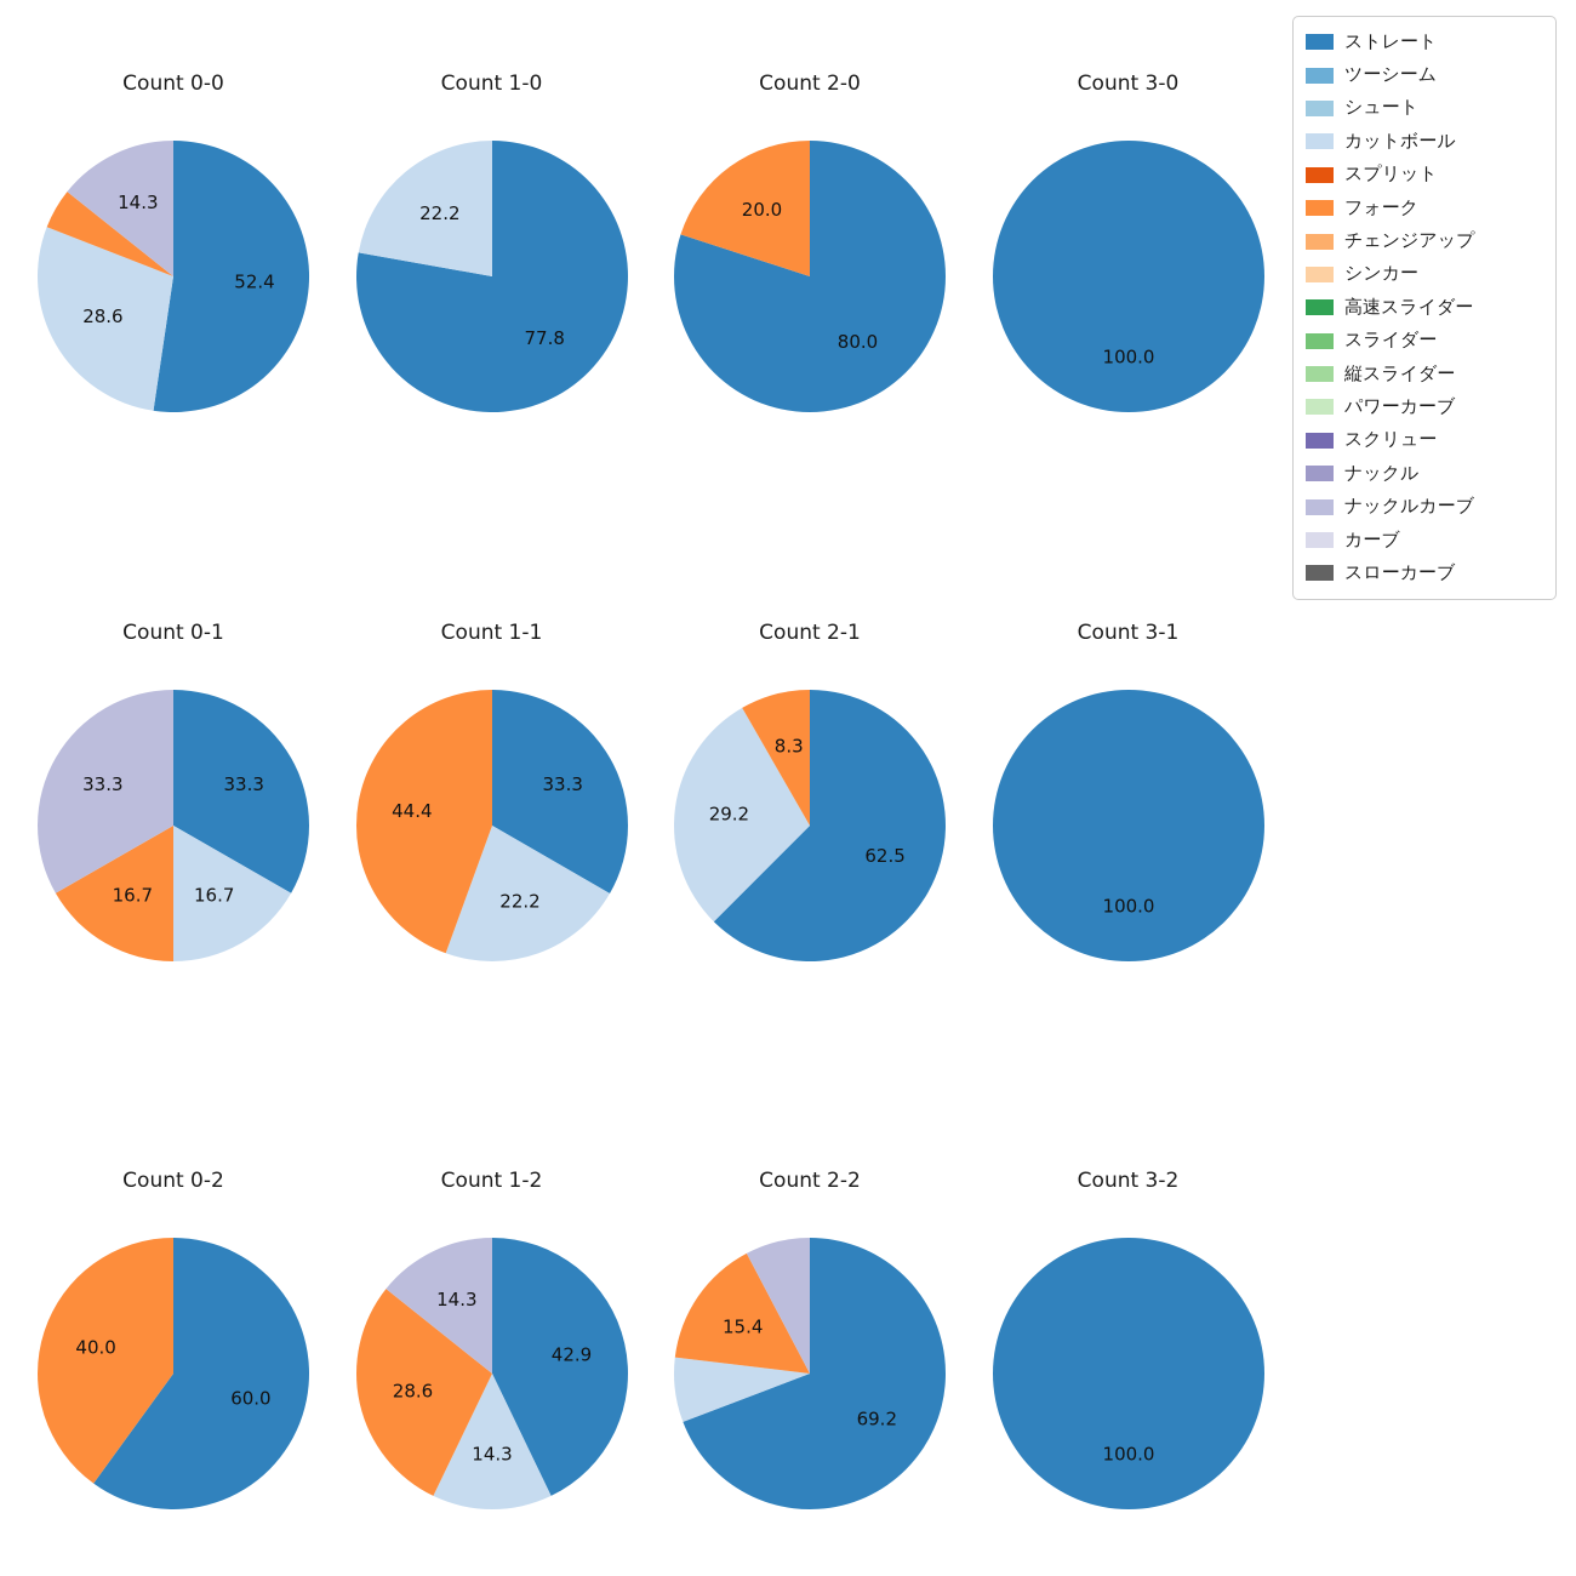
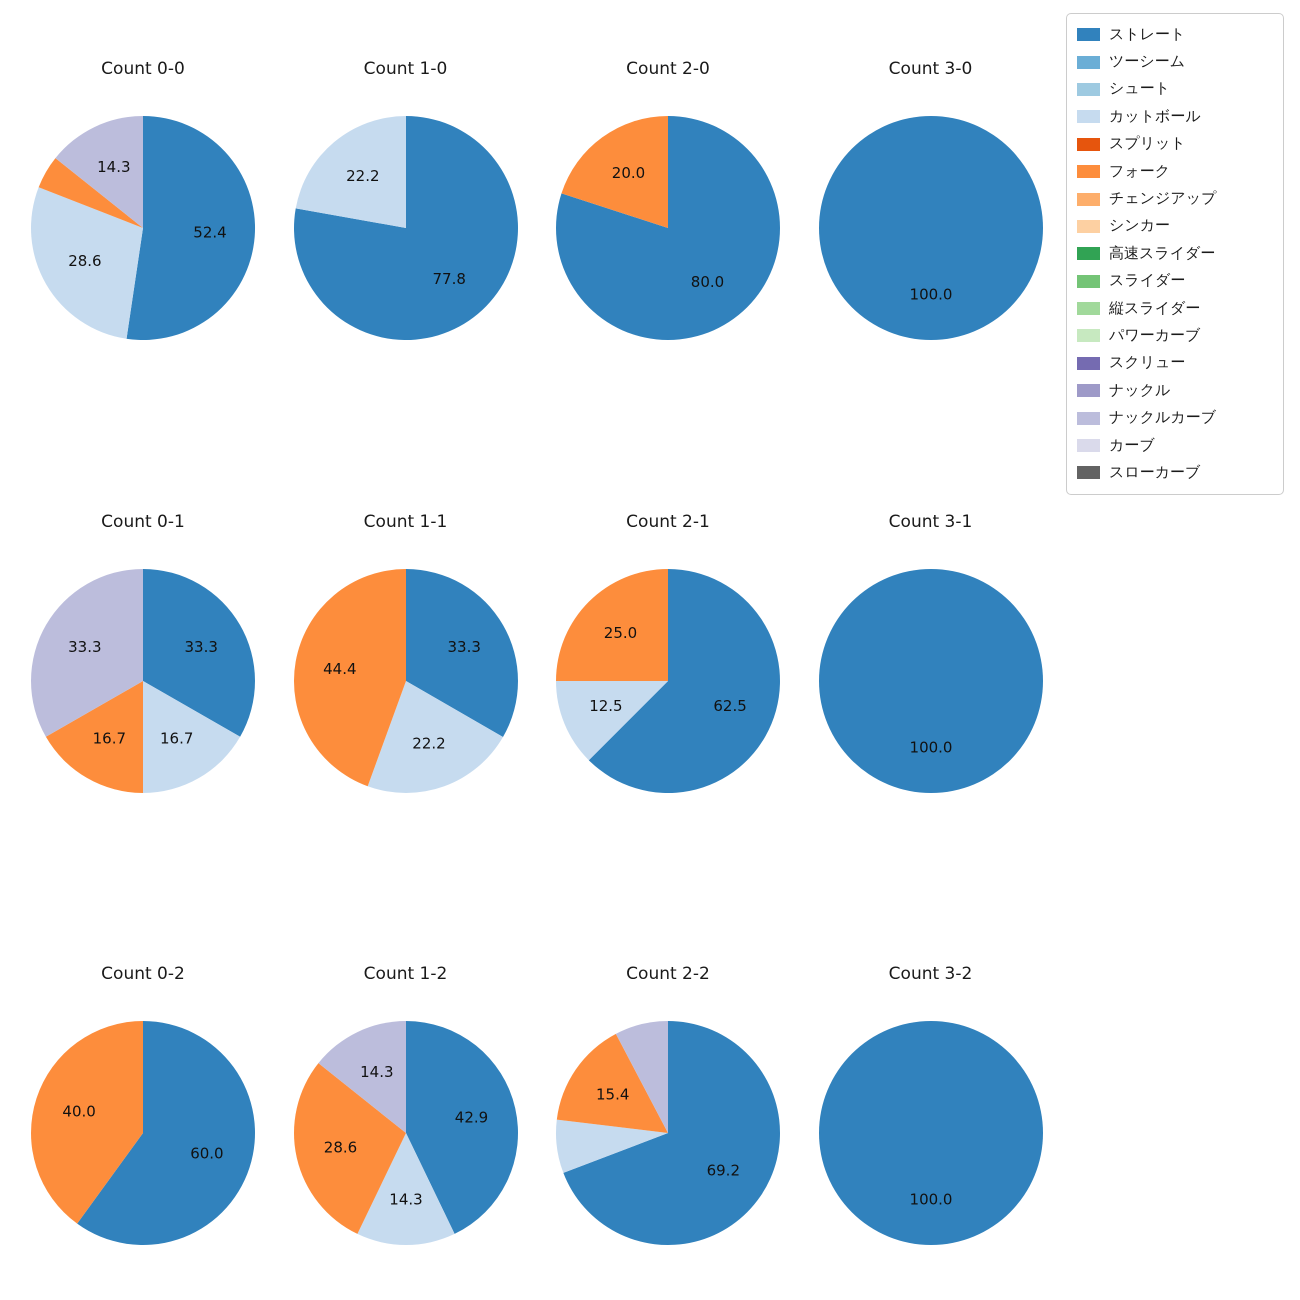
Count 2-1/カットボール: 29.2 -> 12.5
Count 2-1/フォーク: 8.3 -> 25.0
